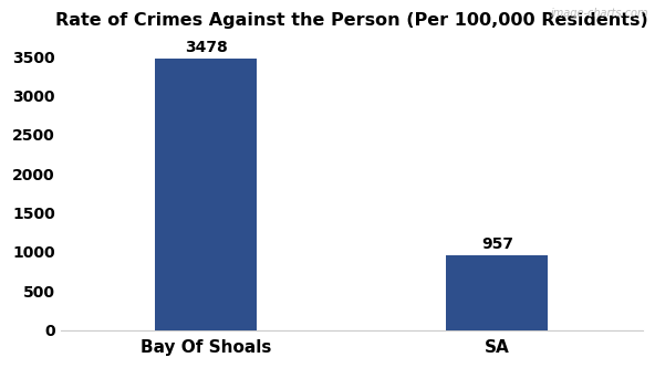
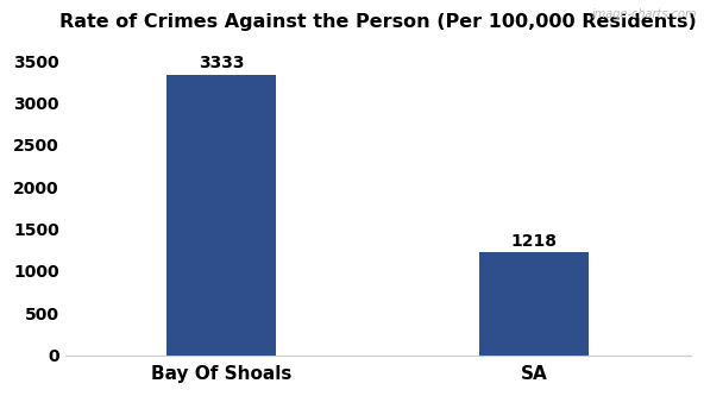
Bay Of Shoals: 3478 -> 3333
SA: 957 -> 1218
